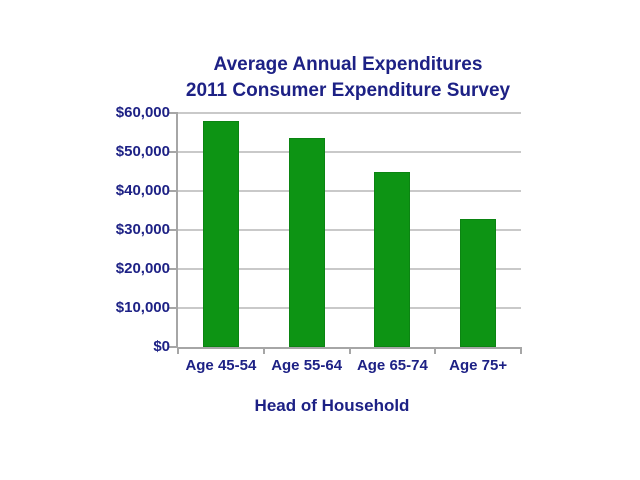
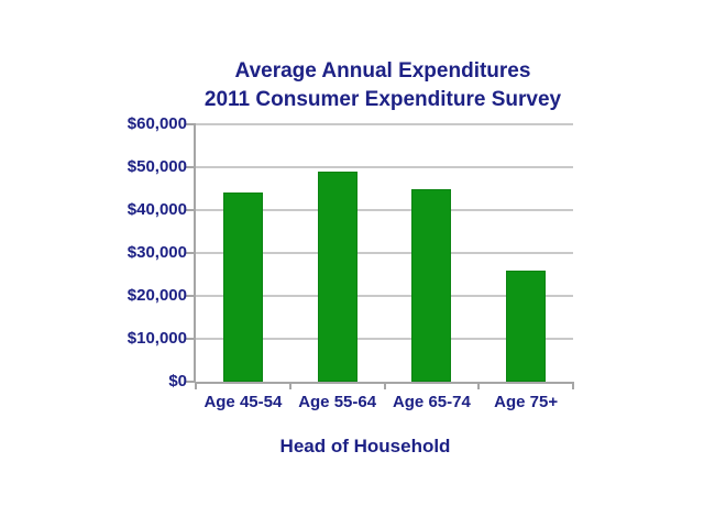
Age 45-54: $58000 -> $44000
Age 55-64: $54000 -> $49000
Age 75+: $33000 -> $26000
